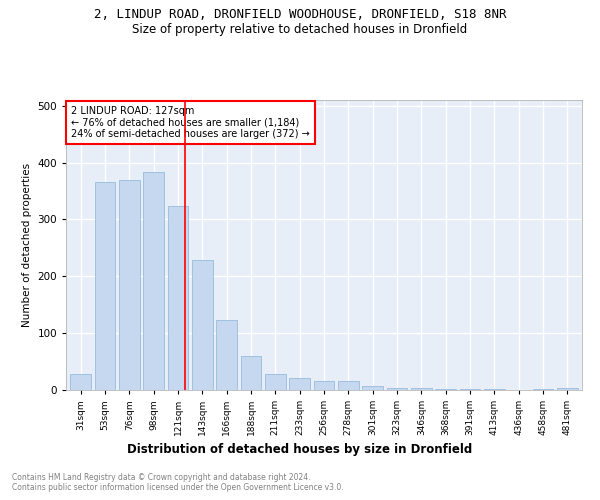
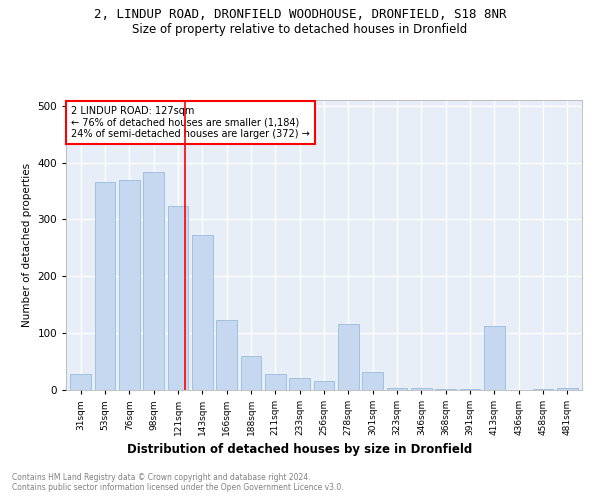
143sqm: 228 -> 272
278sqm: 16 -> 116
301sqm: 7 -> 32
413sqm: 1 -> 112
